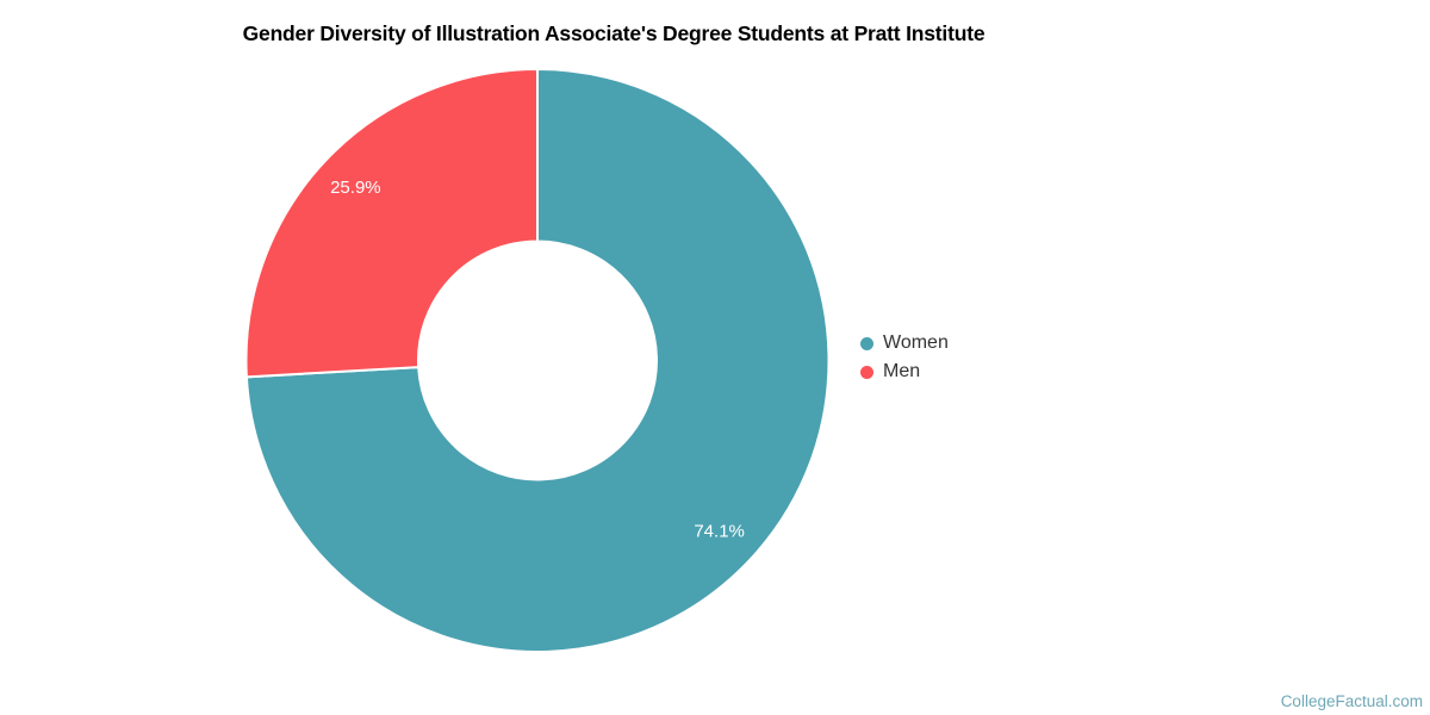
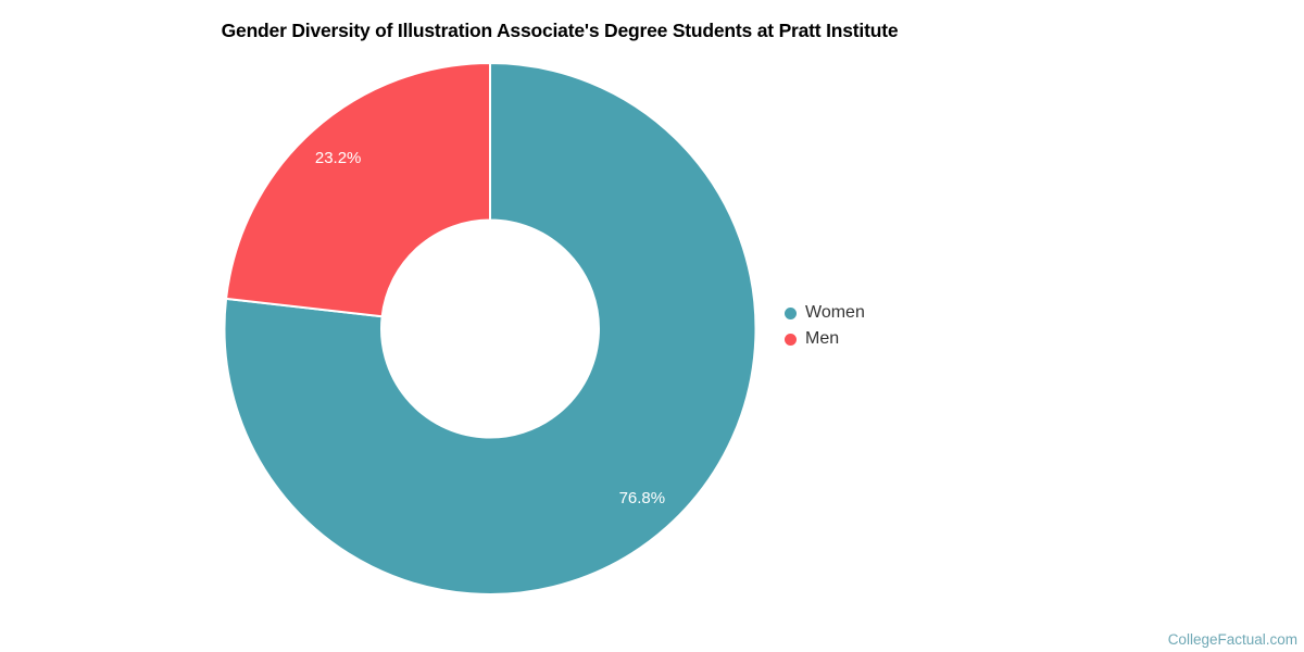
Women: 74.1% -> 76.8%
Men: 25.9% -> 23.2%
